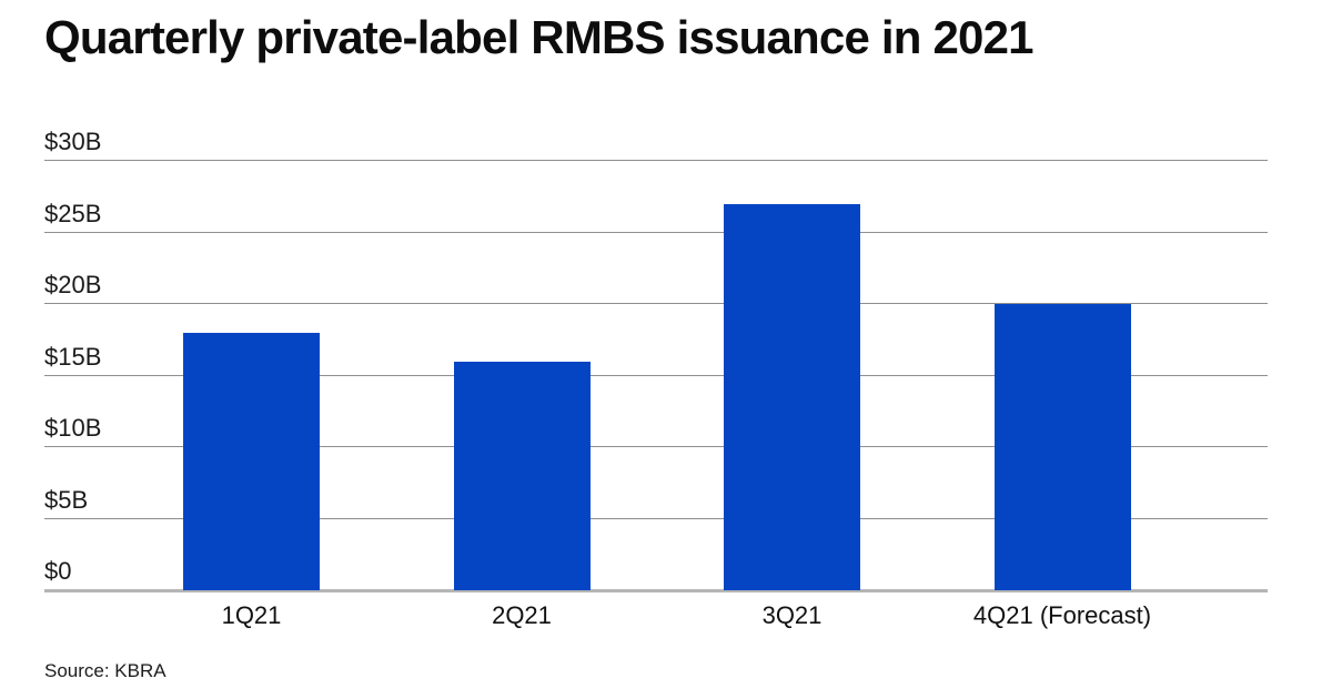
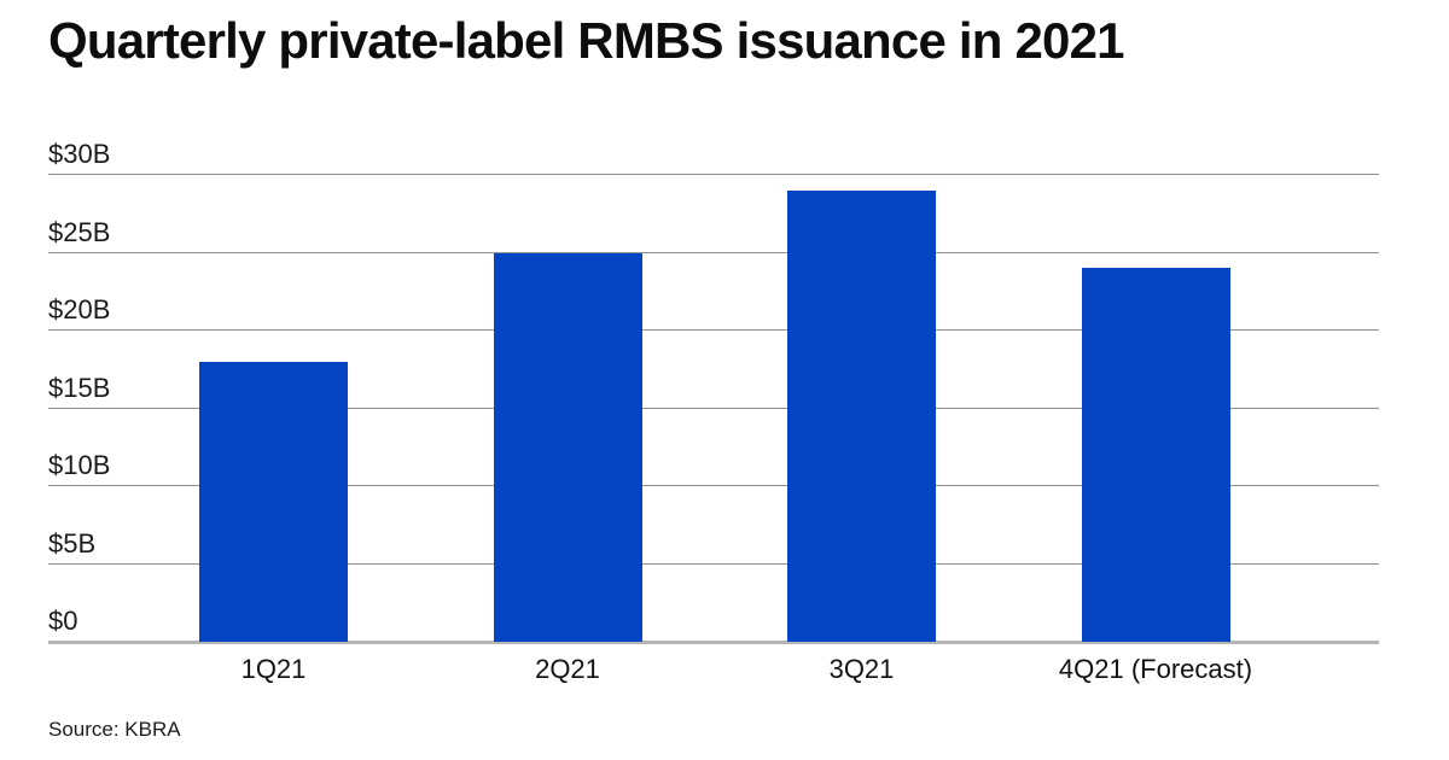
2Q21: $16B -> $25B
3Q21: $27B -> $29B
4Q21 (Forecast): $20B -> $24B
